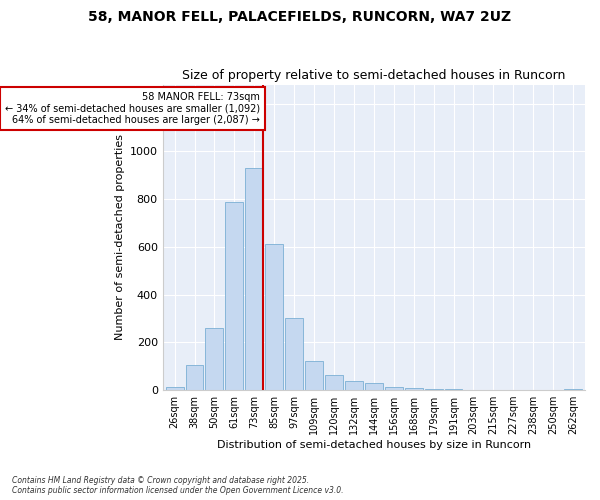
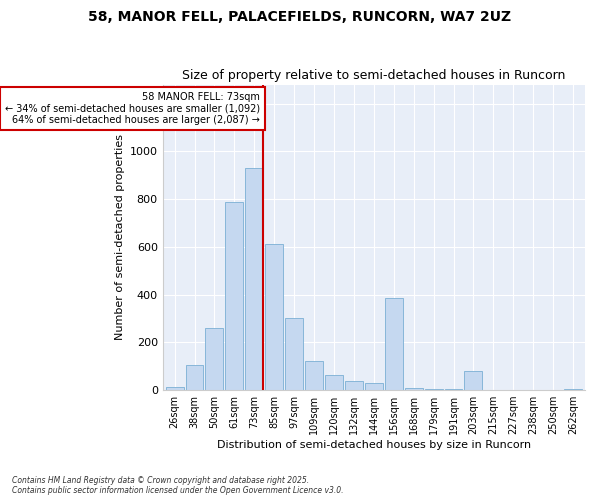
156sqm: 15 -> 385
203sqm: 2 -> 80
